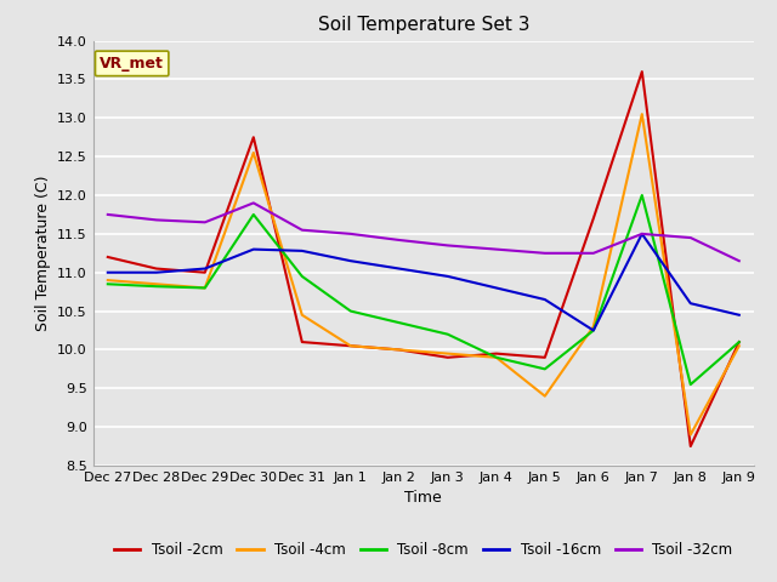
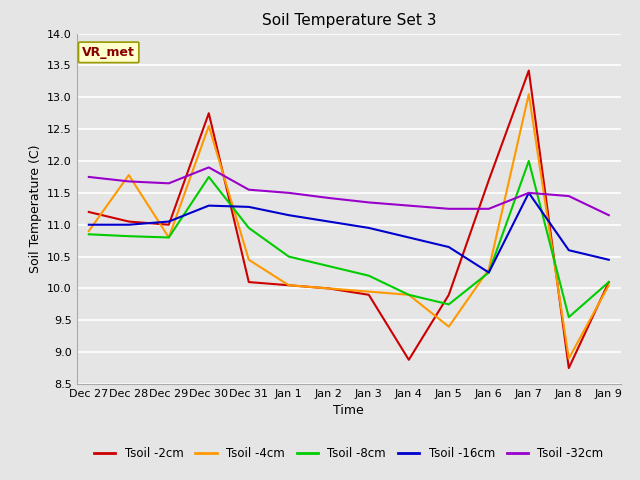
Tsoil -4cm/Dec 28: 10.85 -> 11.78
Tsoil -2cm/Jan 4: 9.95 -> 8.88
Tsoil -2cm/Jan 7: 13.60 -> 13.42
